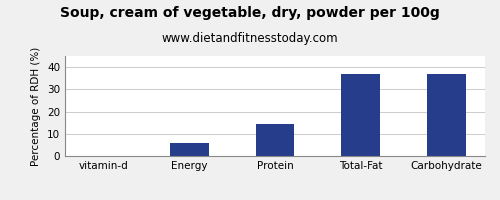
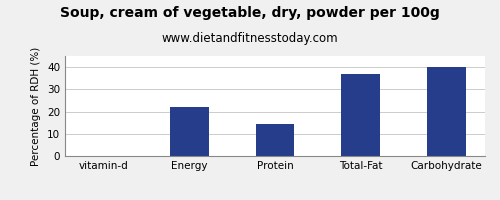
Energy: 6.0 -> 22.0
Carbohydrate: 37.0 -> 40.0
